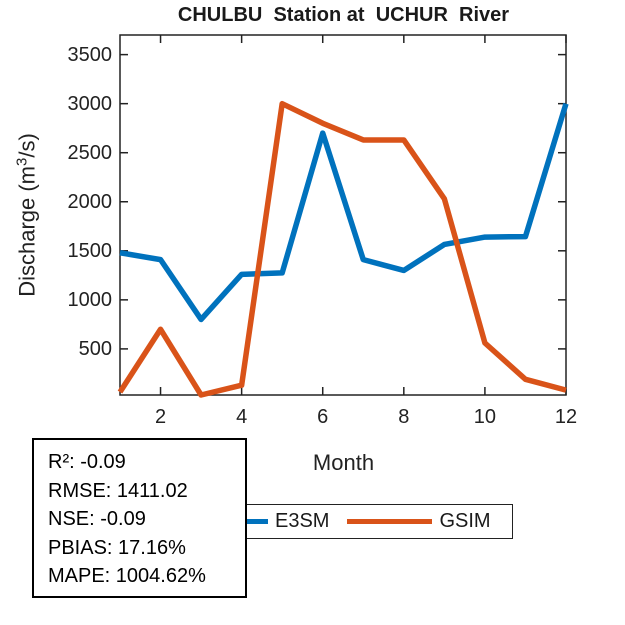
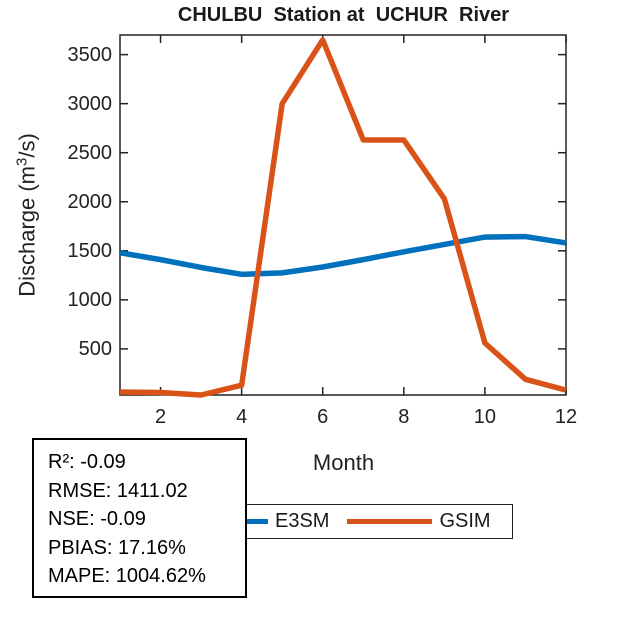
GSIM/2: 700 -> 100
E3SM/3: 800 -> 1300
E3SM/6: 2700 -> 1300
GSIM/6: 2800 -> 3600
E3SM/8: 1300 -> 1500
E3SM/12: 3000 -> 1600
